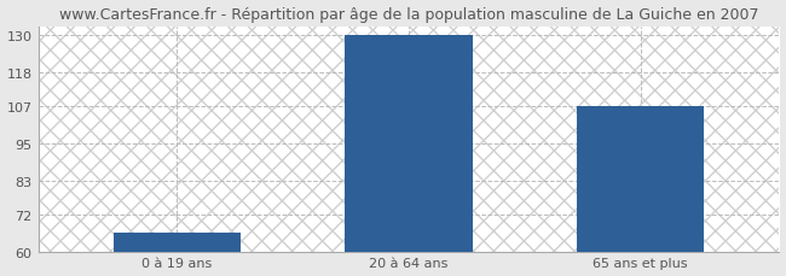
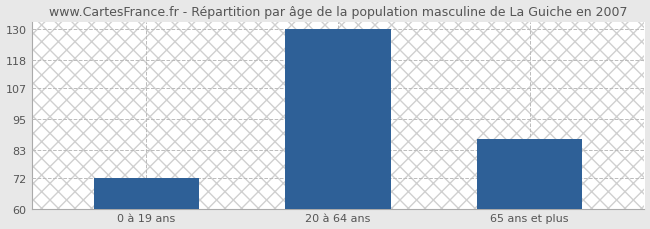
0 à 19 ans: 66 -> 72
65 ans et plus: 107 -> 87
